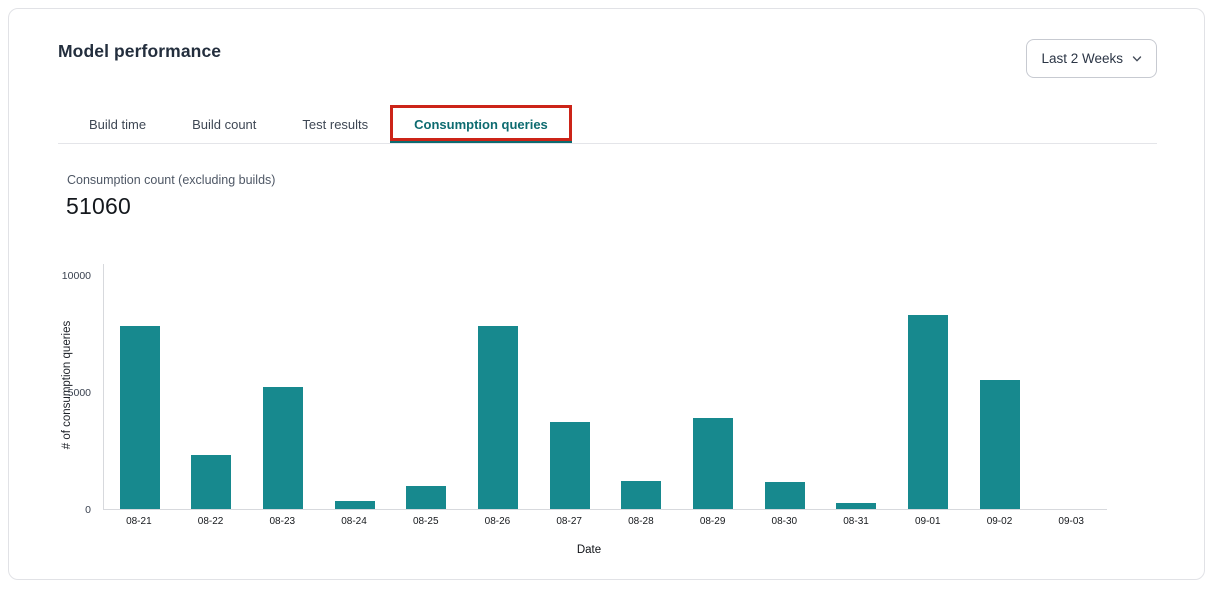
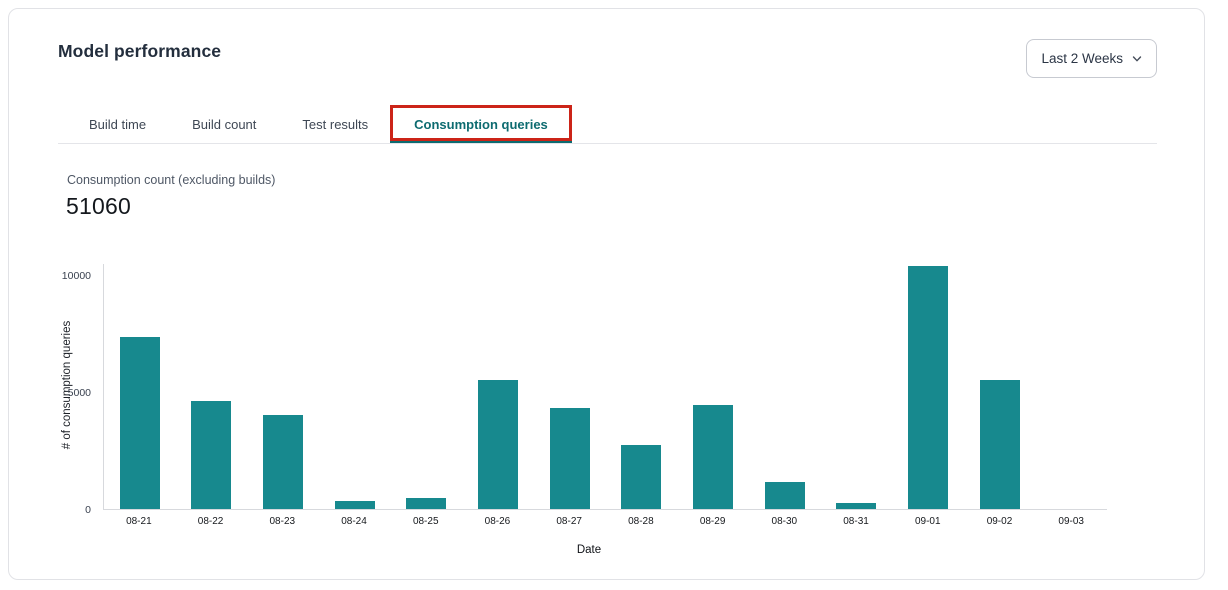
08-21: 7800 -> 7400
08-22: 2300 -> 4600
08-23: 5200 -> 4000
08-25: 1000 -> 400
08-26: 7800 -> 5500
08-27: 3700 -> 4300
08-28: 1200 -> 2700
08-29: 3900 -> 4500
09-01: 8300 -> 10400
